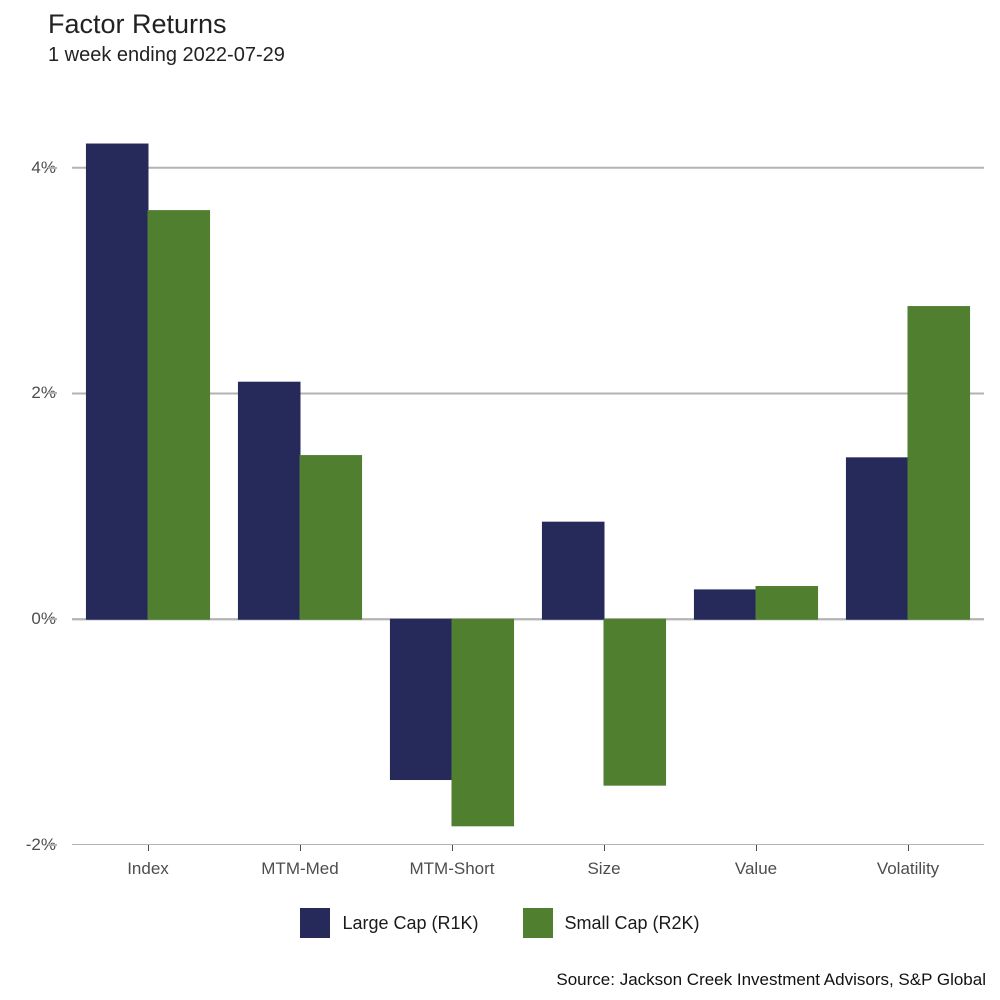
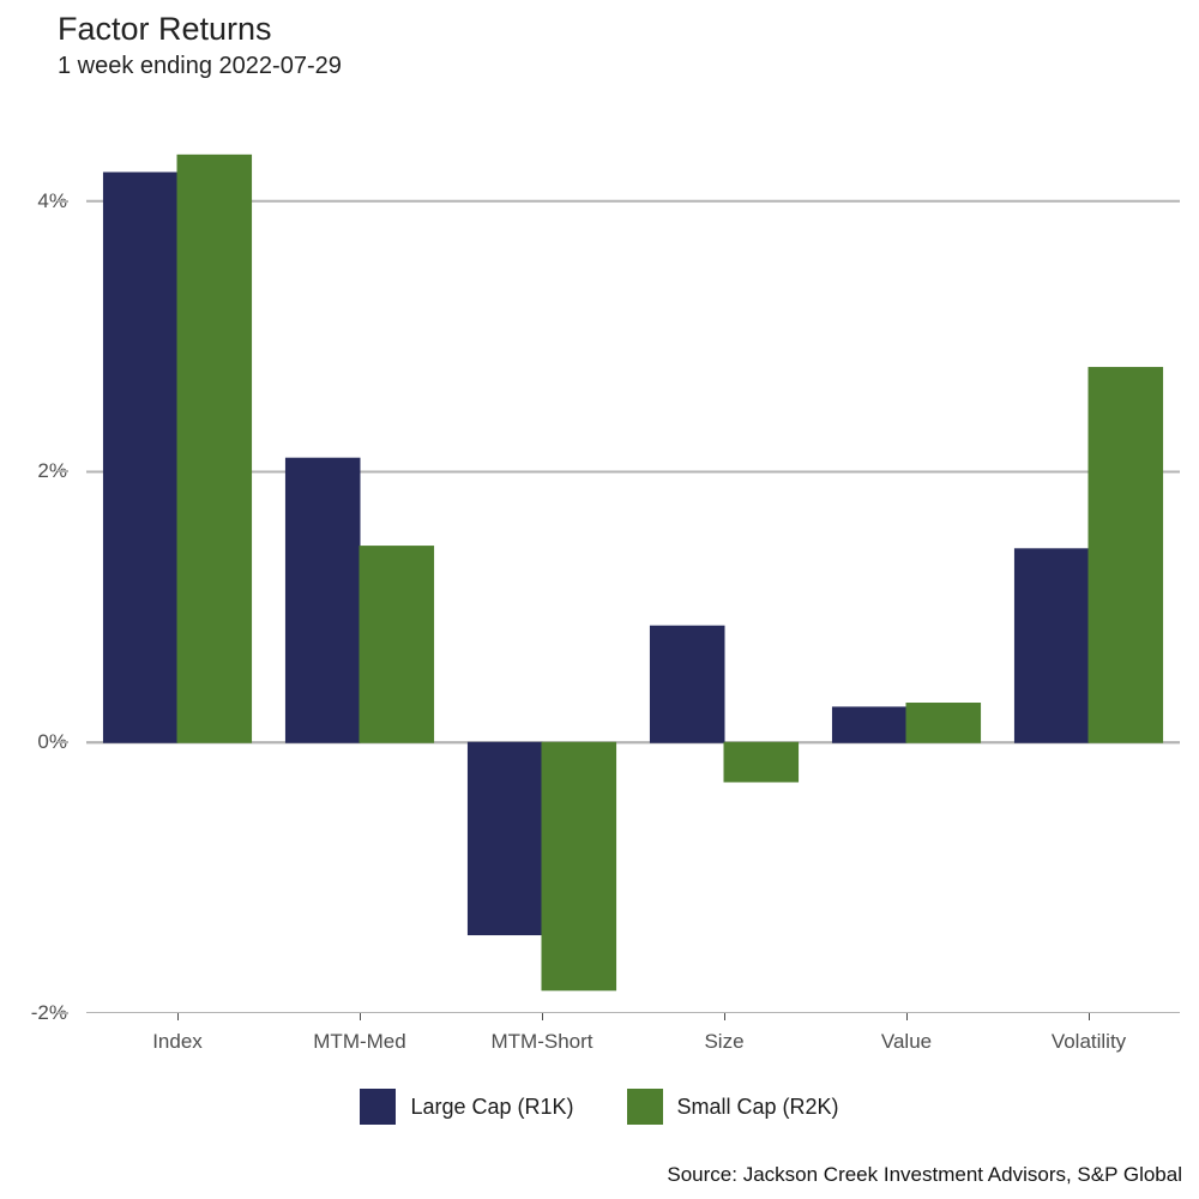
Small Cap (R2K)/Index: 3.62% -> 4.34%
Small Cap (R2K)/Size: -1.47% -> -0.29%
